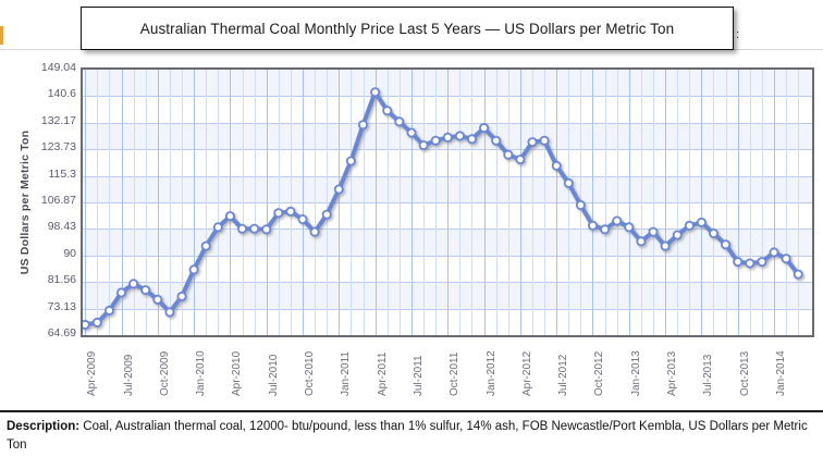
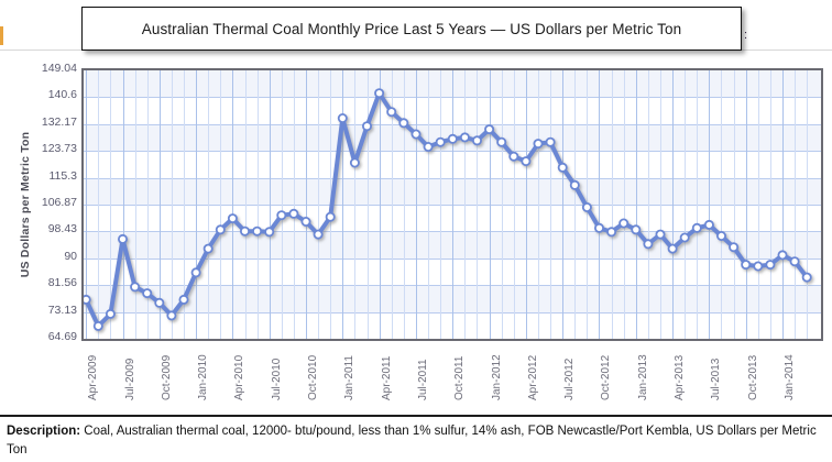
Apr-2009: 68 -> 77
Jul-2009: 78 -> 96
Jan-2011: 111 -> 134
